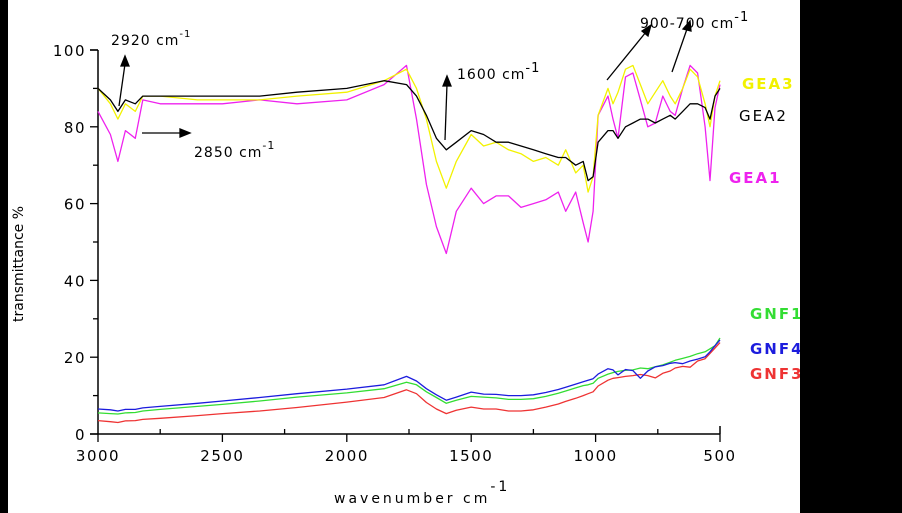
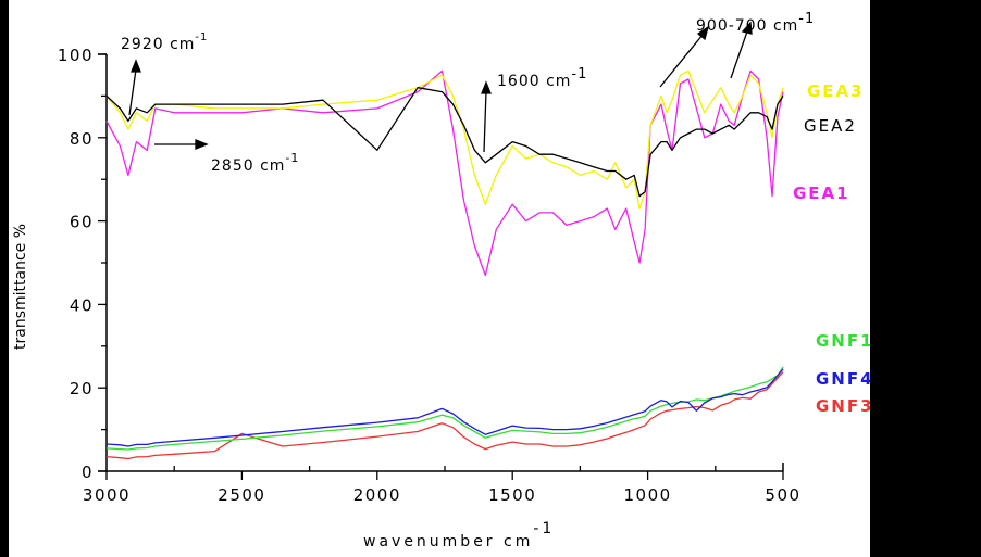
GNF3/2500: 5 -> 9
GEA2/2000: 90 -> 77
